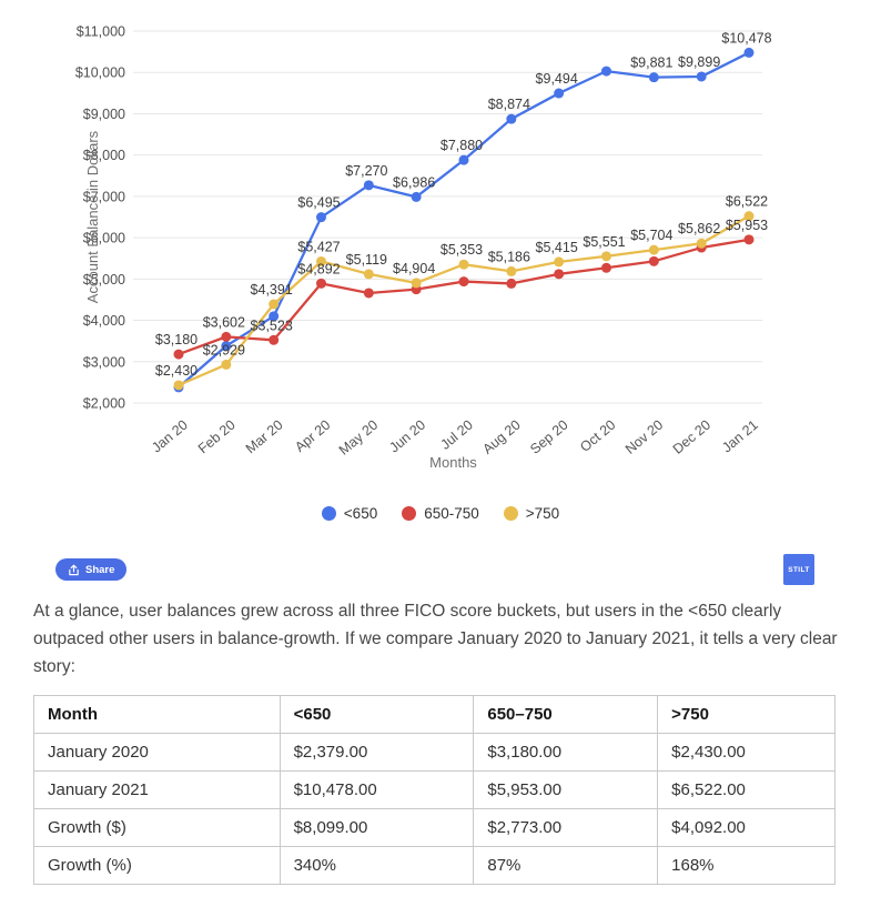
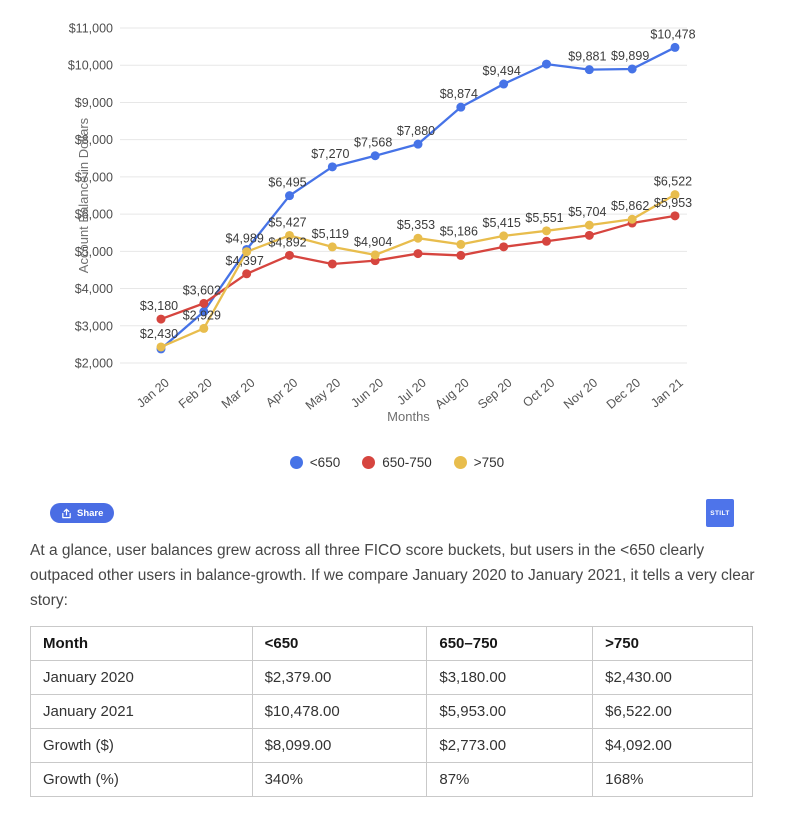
<650/Mar 20: $4100 -> $5000
650-750/Mar 20: $3,523 -> $4,397
>750/Mar 20: $4,391 -> $4,989
<650/Jun 20: $6,986 -> $7,568
